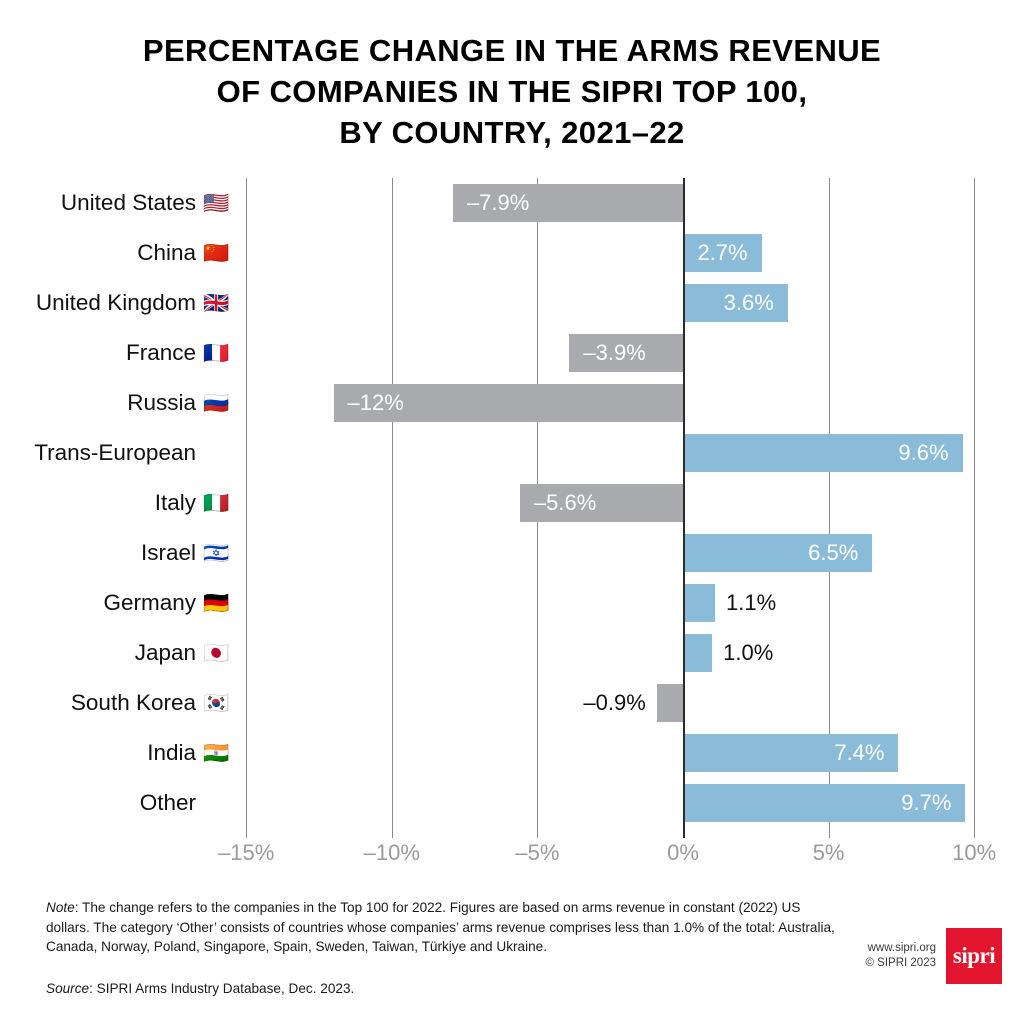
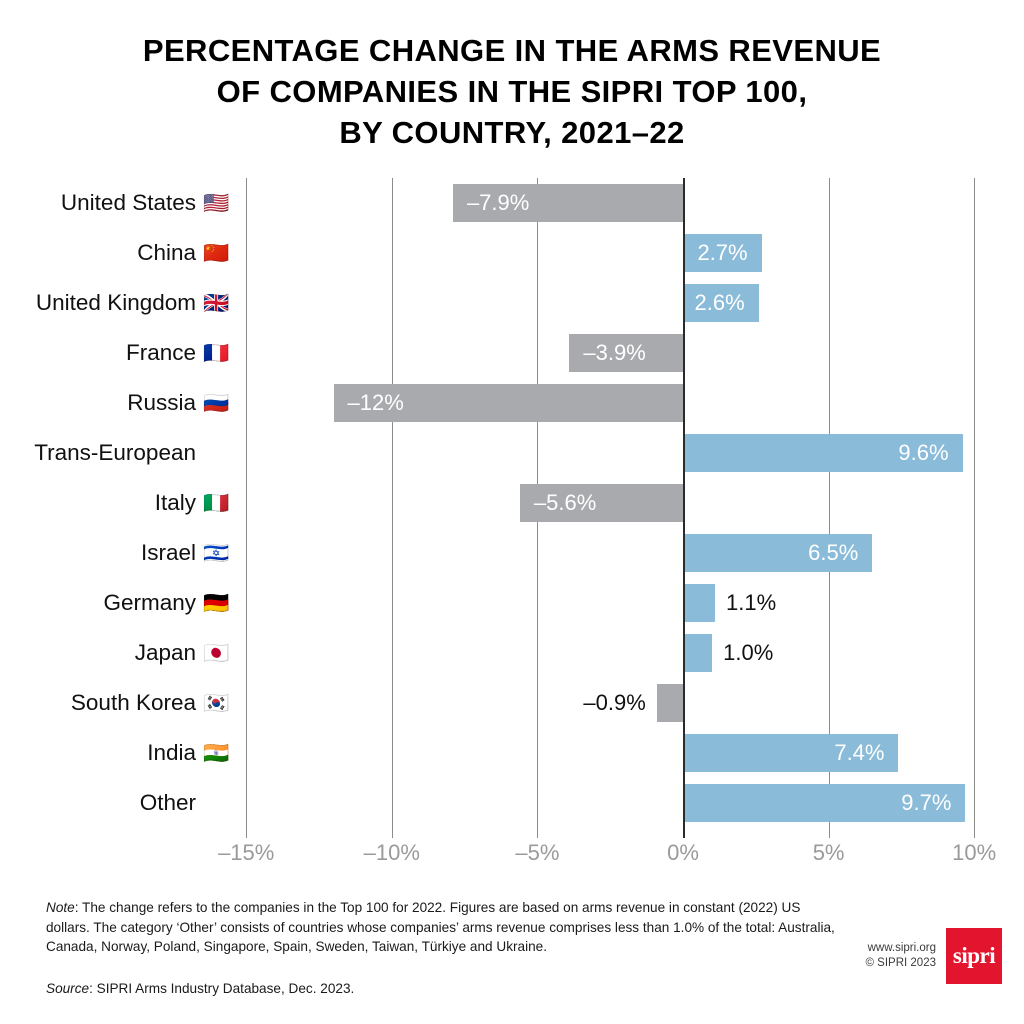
United Kingdom: 3.6% -> 2.6%
